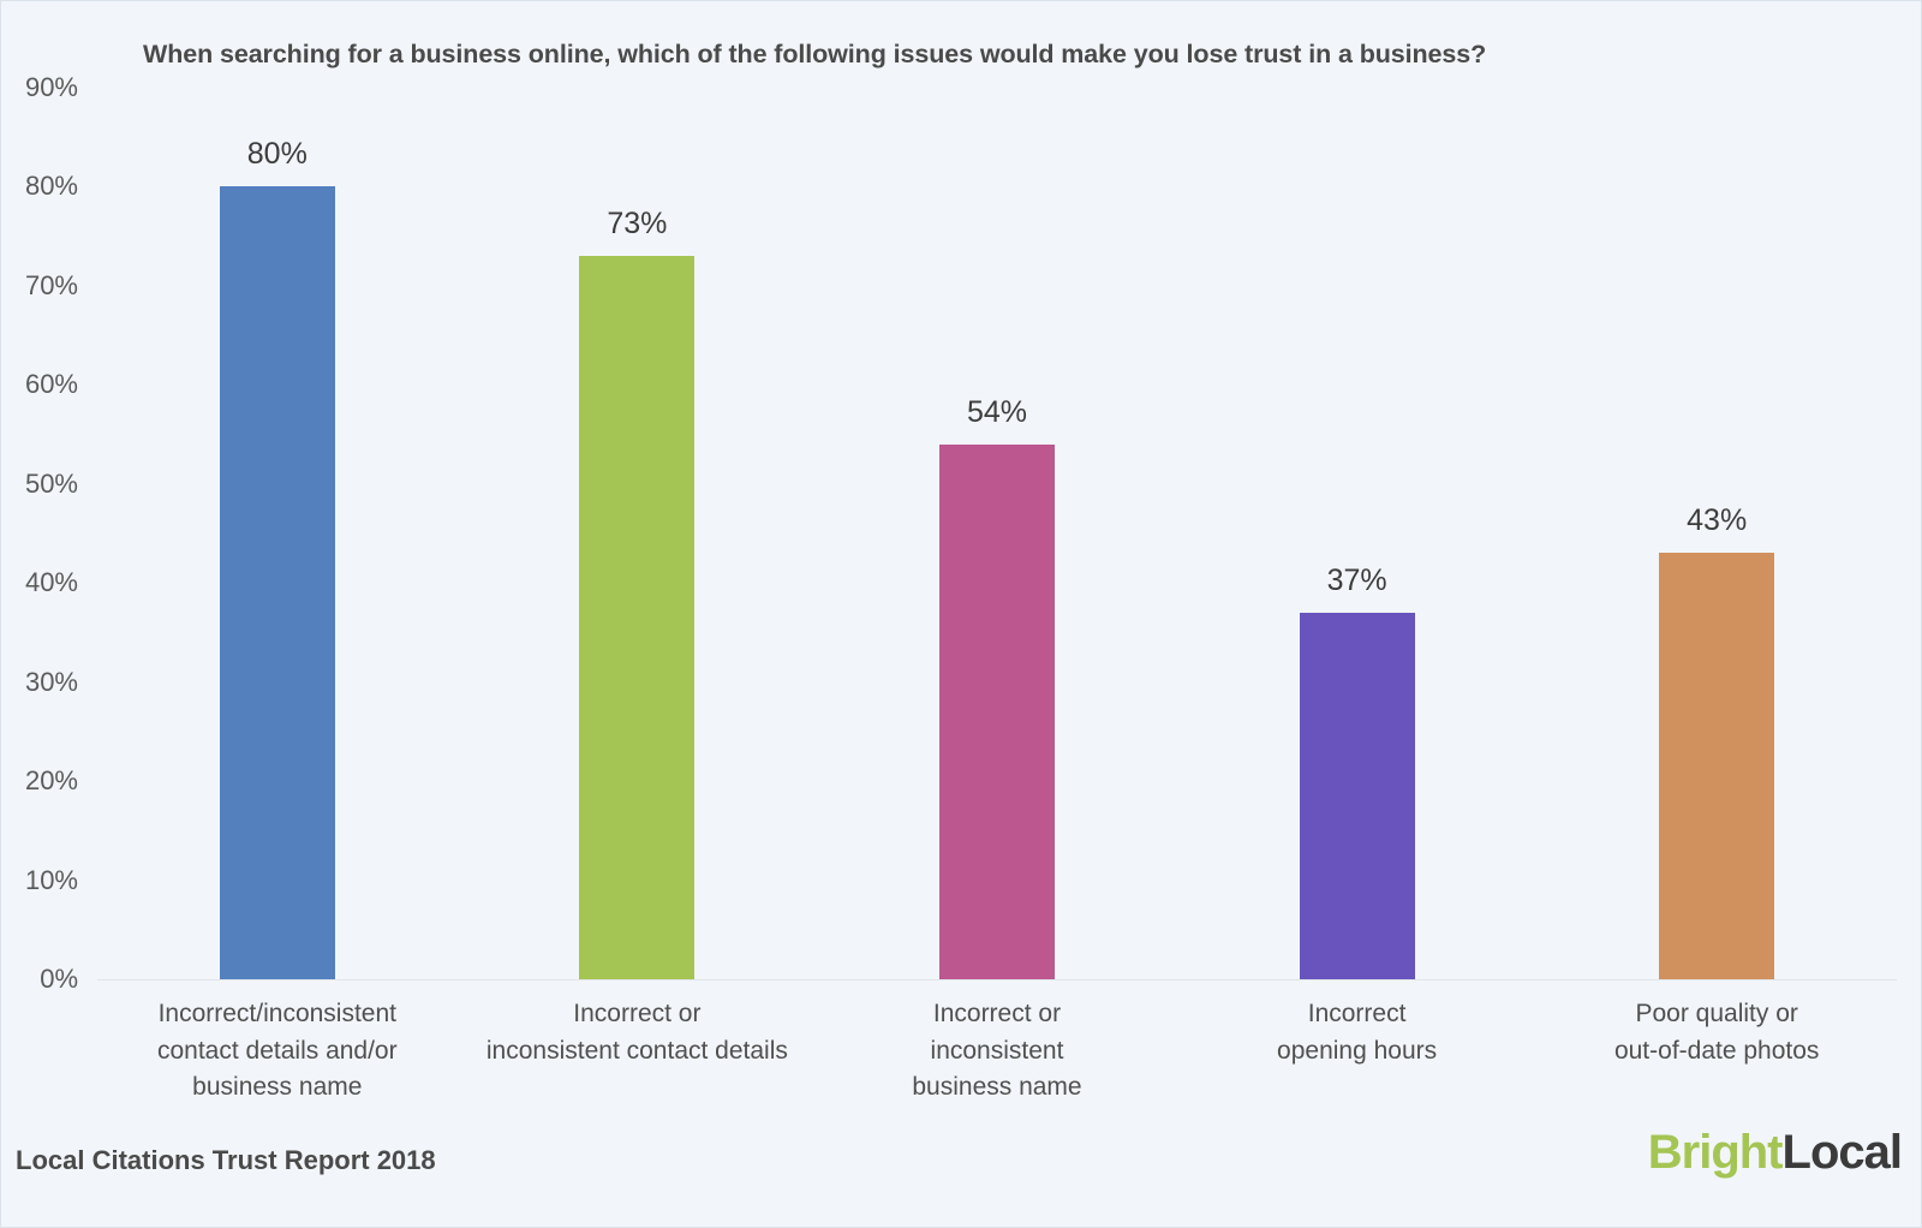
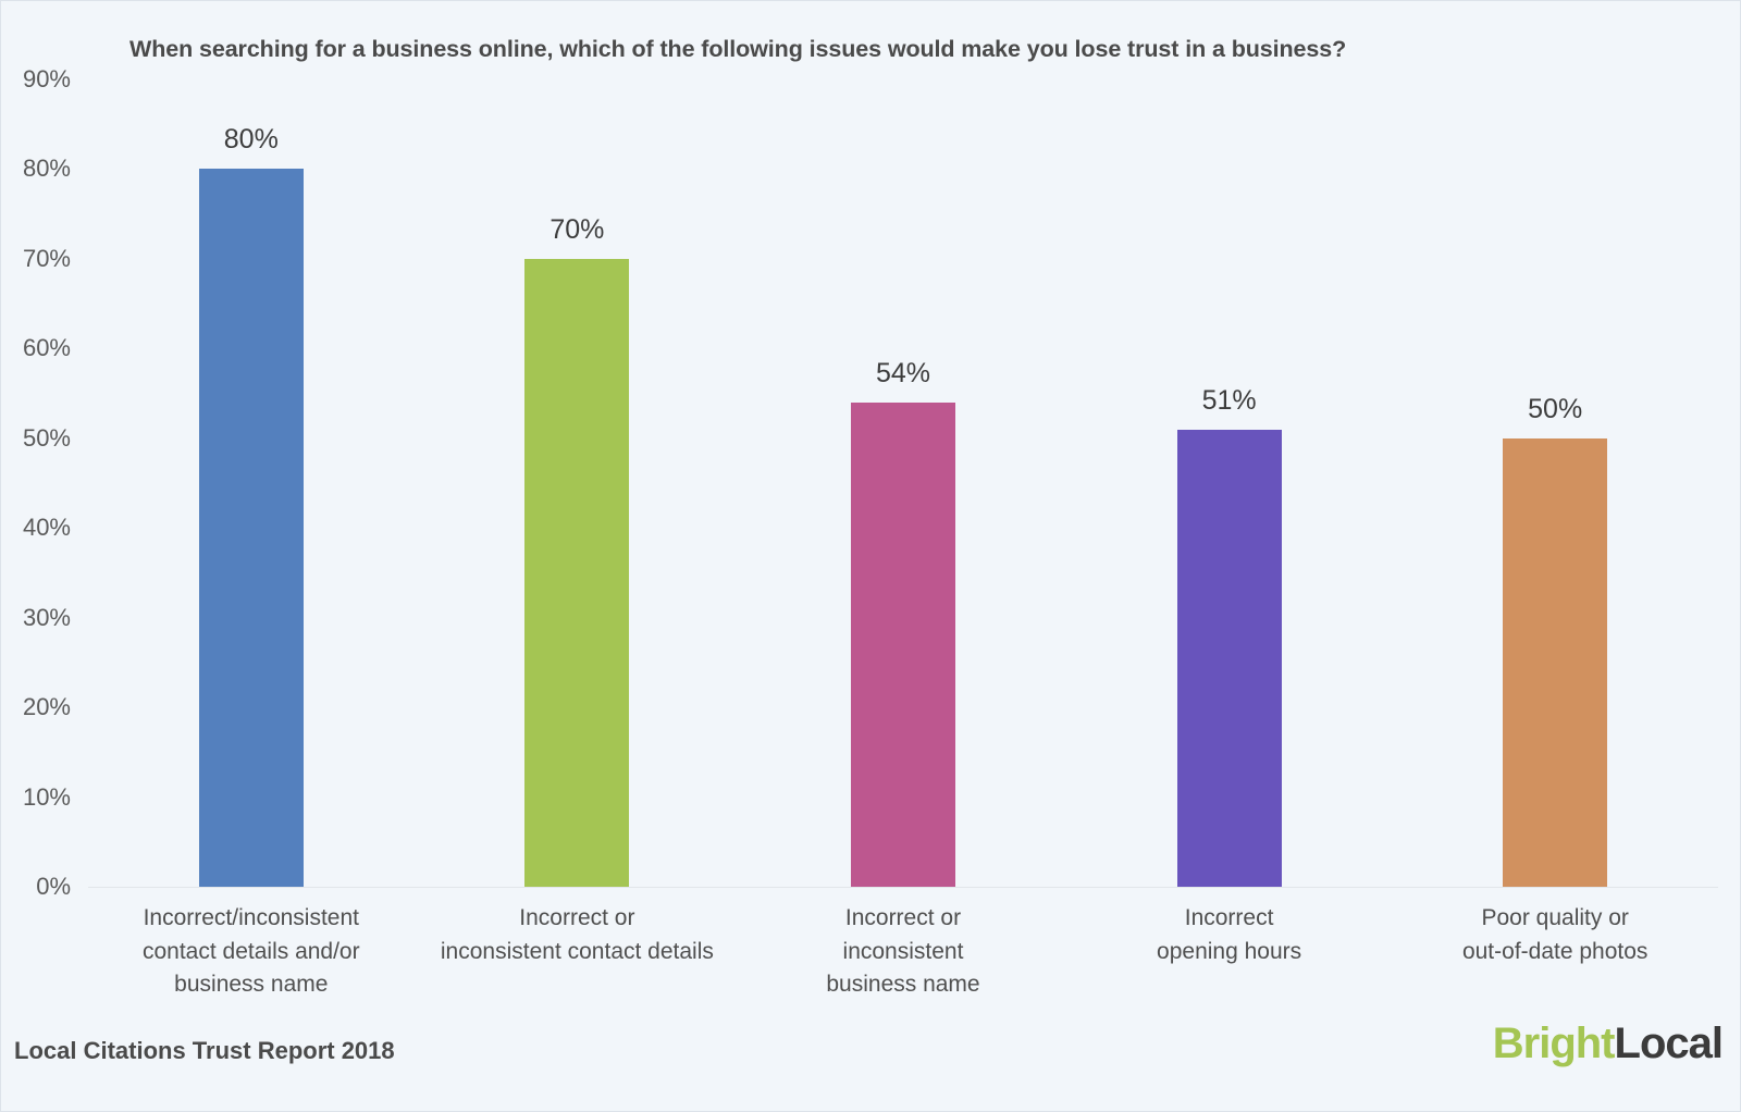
Incorrect or inconsistent contact details: 73% -> 70%
Incorrect opening hours: 37% -> 51%
Poor quality or out-of-date photos: 43% -> 50%
